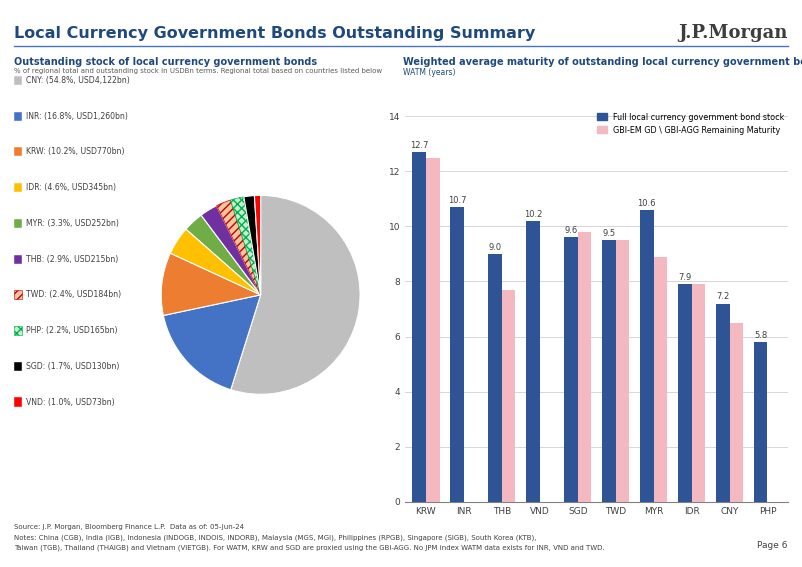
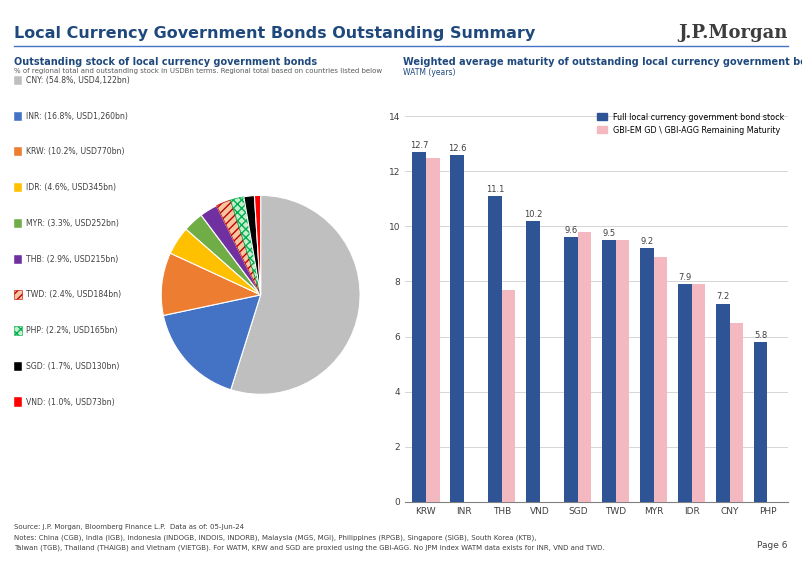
Full local currency government bond stock/INR: 10.7 -> 12.6
Full local currency government bond stock/THB: 9.0 -> 11.1
Full local currency government bond stock/MYR: 10.6 -> 9.2
